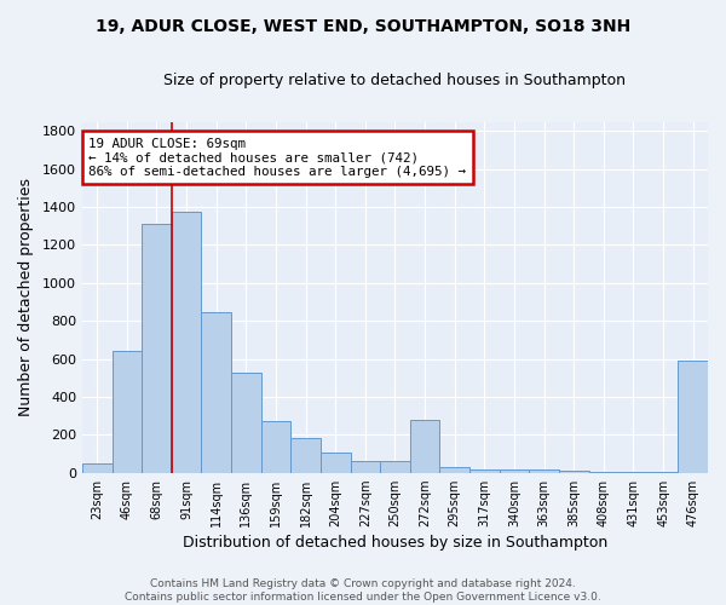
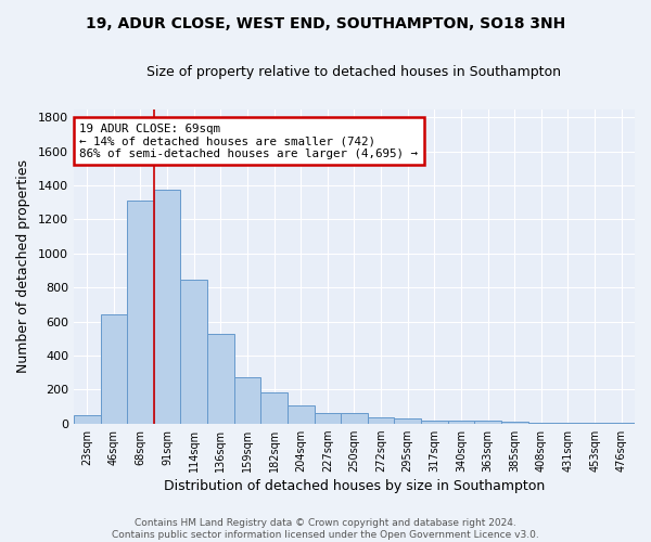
272sqm: 280 -> 40
476sqm: 590 -> 0
